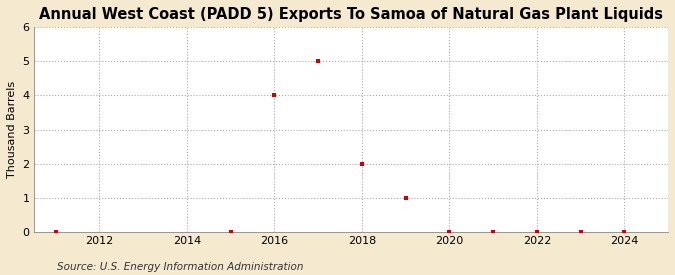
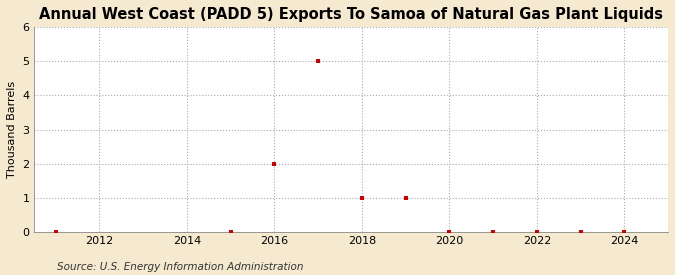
2016: 4 -> 2
2018: 2 -> 1
